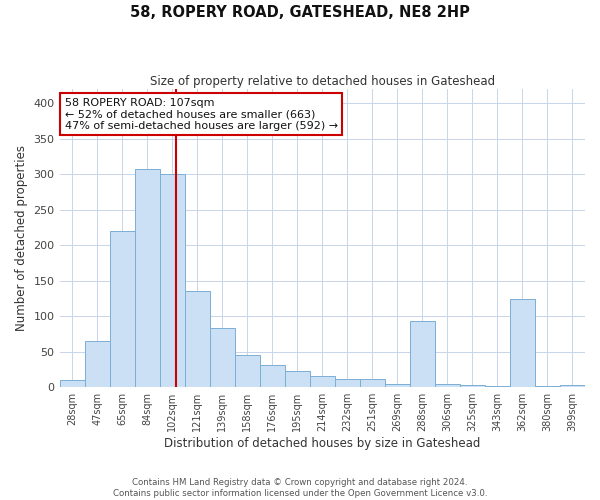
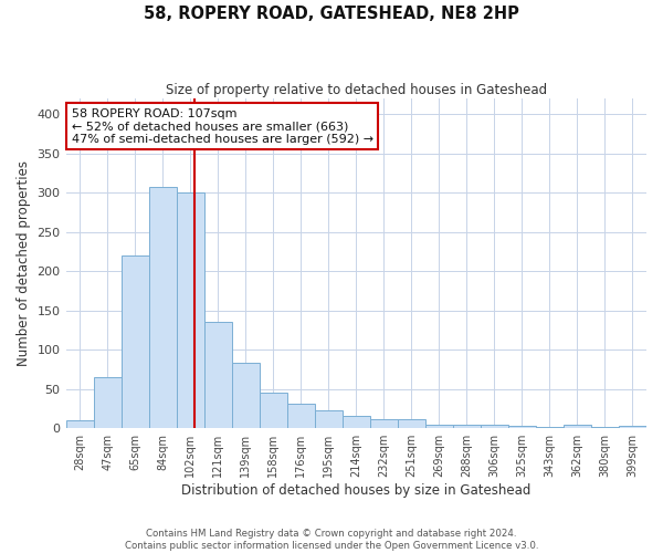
288sqm: 94 -> 5
362sqm: 124 -> 4
